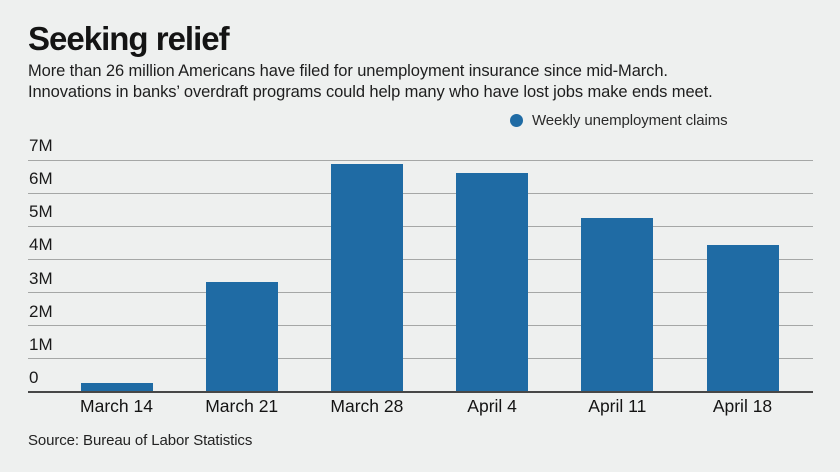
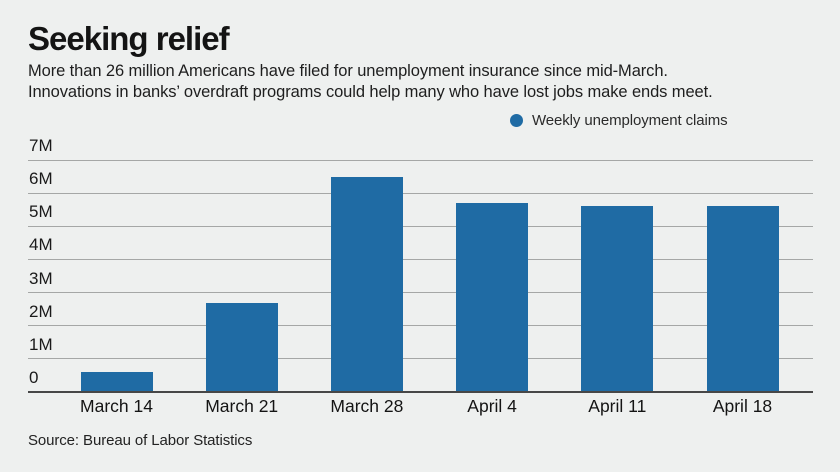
March 14: 0.3M -> 0.6M
March 21: 3.3M -> 2.7M
March 28: 6.9M -> 6.5M
April 4: 6.6M -> 5.7M
April 11: 5.2M -> 5.6M
April 18: 4.4M -> 5.6M
